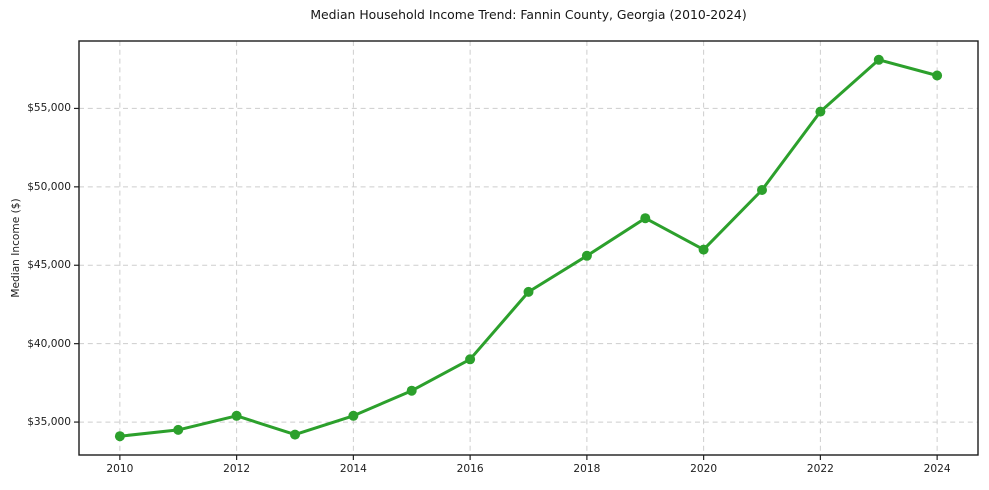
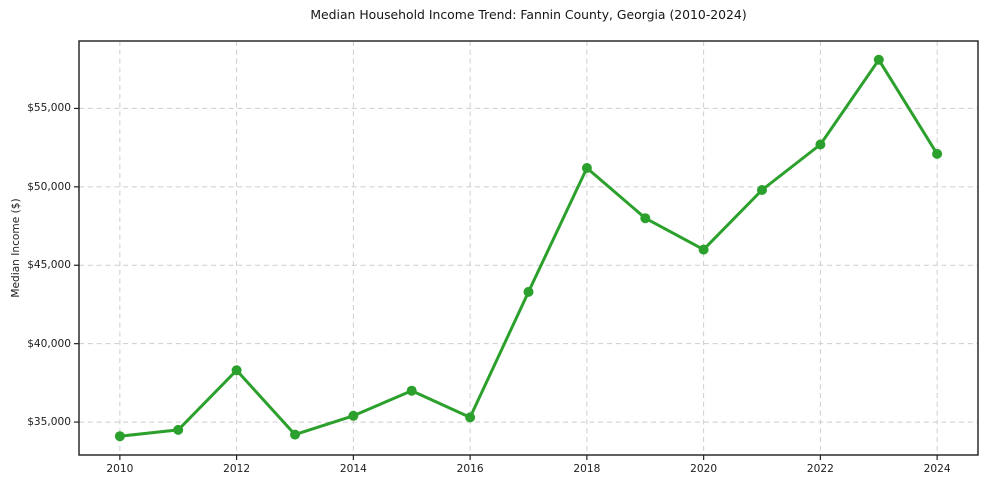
2012: $35400 -> $38300
2016: $39000 -> $35300
2018: $45600 -> $51200
2022: $54800 -> $52700
2024: $57100 -> $52100
